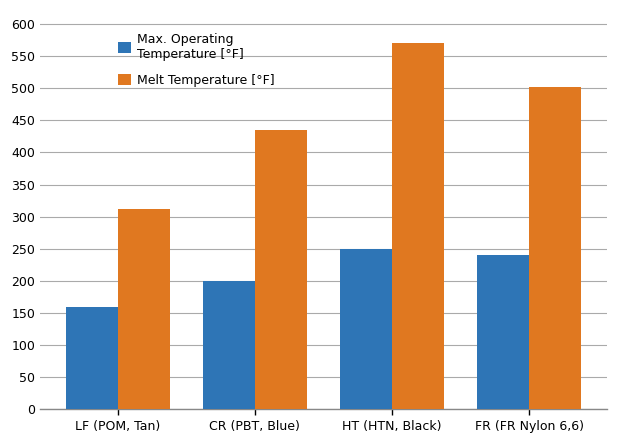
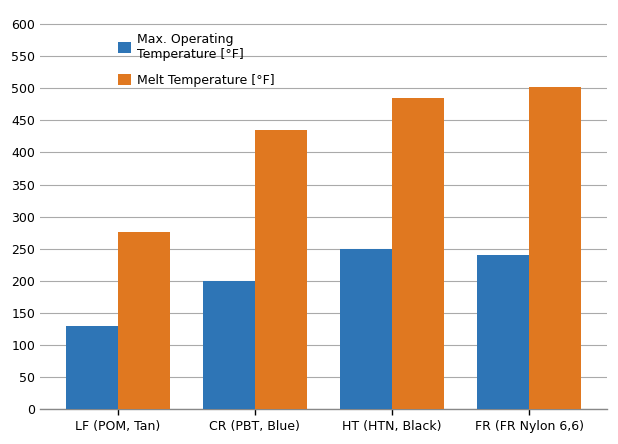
Max. Operating Temperature [°F]/LF (POM, Tan): 160 -> 130
Melt Temperature [°F]/LF (POM, Tan): 312 -> 276
Melt Temperature [°F]/HT (HTN, Black): 570 -> 484
